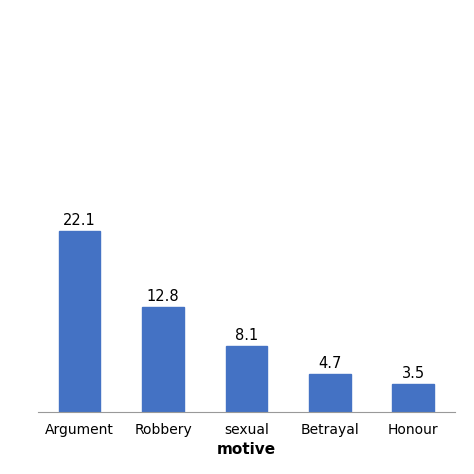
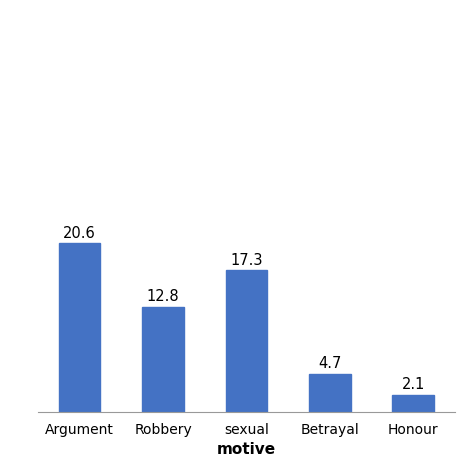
Argument: 22.1 -> 20.6
sexual: 8.1 -> 17.3
Honour: 3.5 -> 2.1
